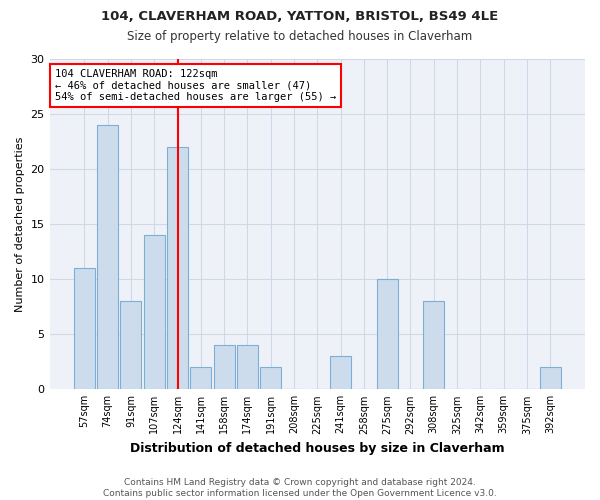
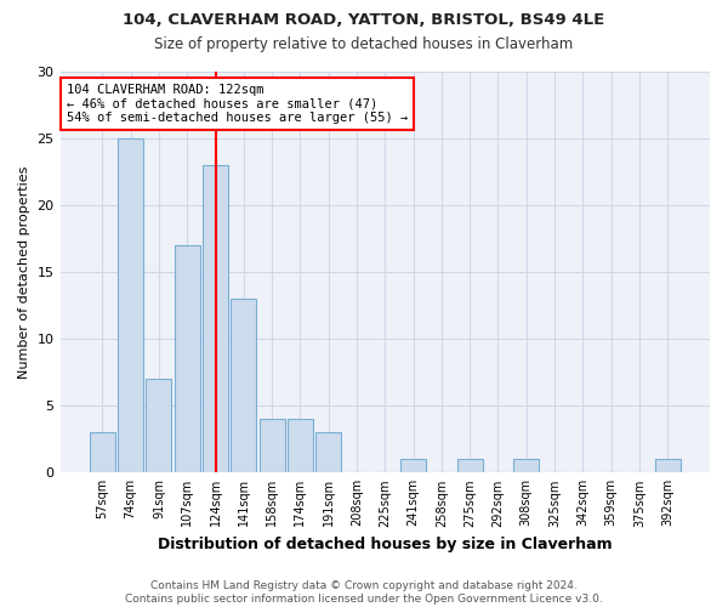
57sqm: 11 -> 3
74sqm: 24 -> 25
91sqm: 8 -> 7
107sqm: 14 -> 17
124sqm: 22 -> 23
141sqm: 2 -> 13
191sqm: 2 -> 3
241sqm: 3 -> 1
275sqm: 10 -> 1
308sqm: 8 -> 1
392sqm: 2 -> 1
